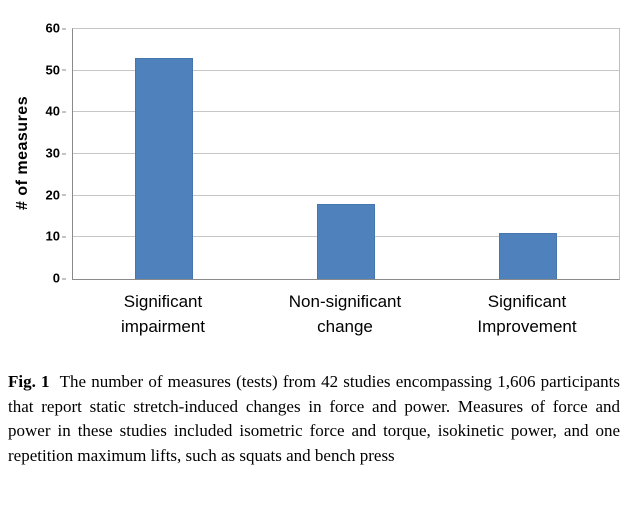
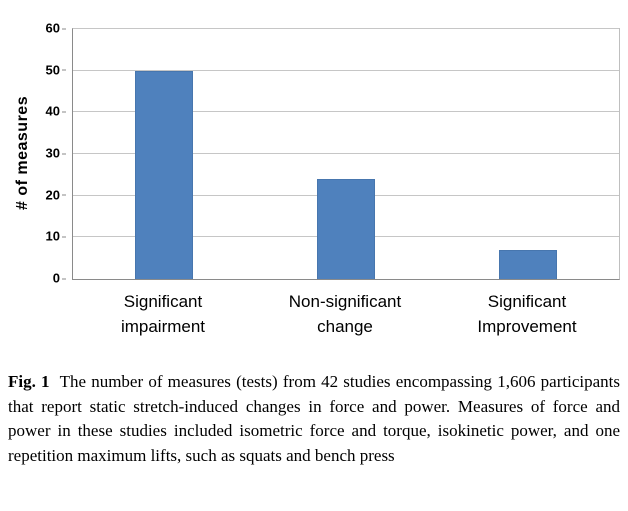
Significant impairment: 53 -> 50
Non-significant change: 18 -> 24
Significant Improvement: 11 -> 7
